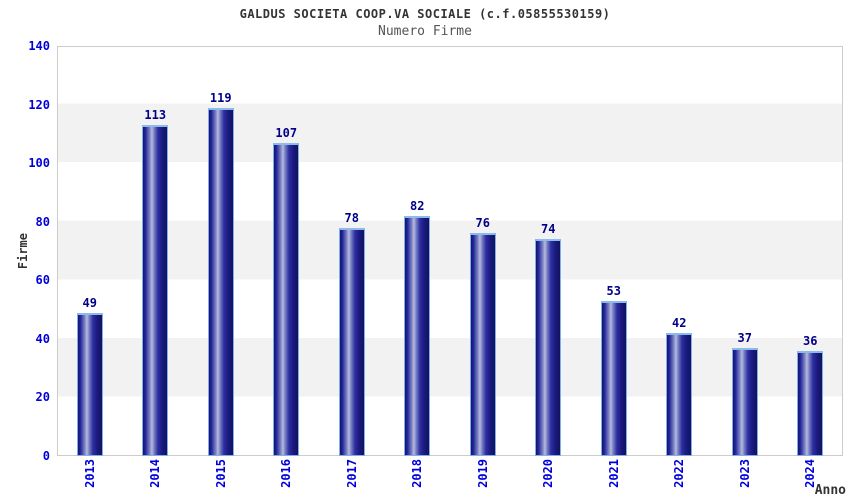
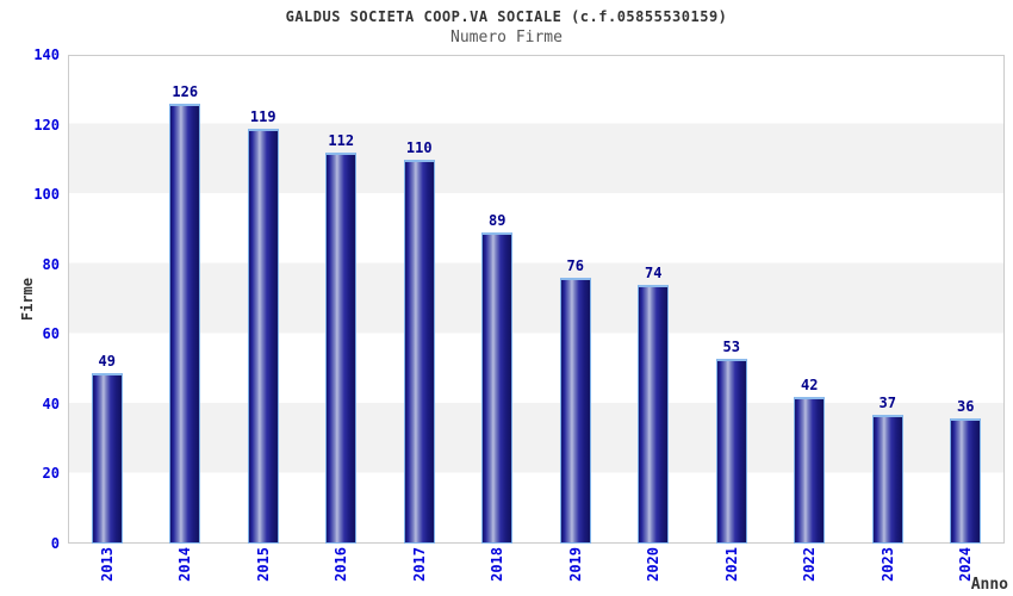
2014: 113 -> 126
2016: 107 -> 112
2017: 78 -> 110
2018: 82 -> 89
